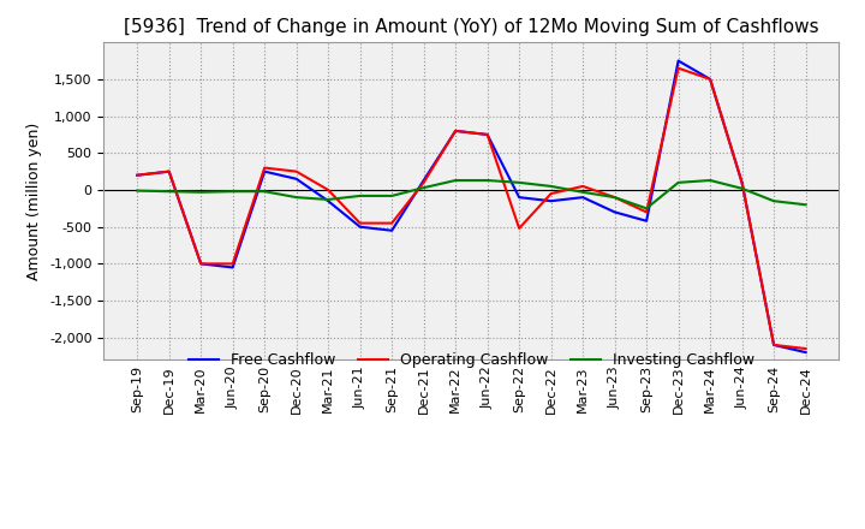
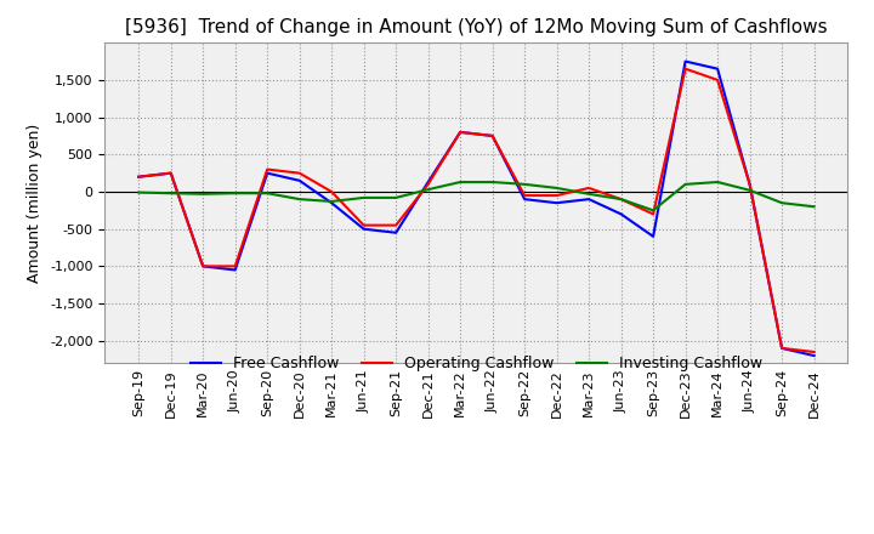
Operating Cashflow/Sep-22: -520 -> -50
Free Cashflow/Sep-23: -420 -> -600
Free Cashflow/Mar-24: 1,500 -> 1,650
